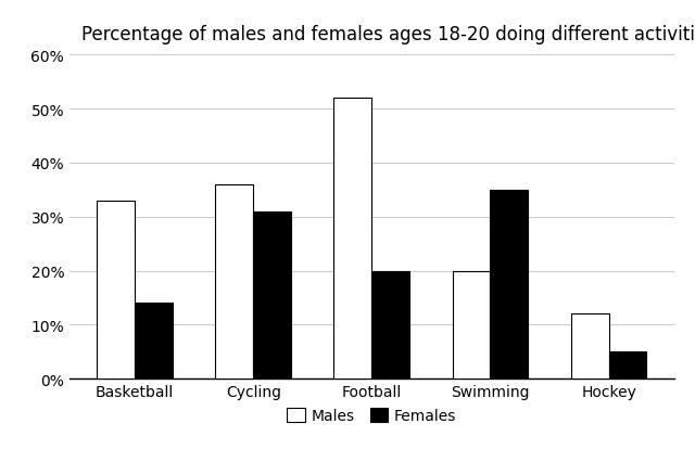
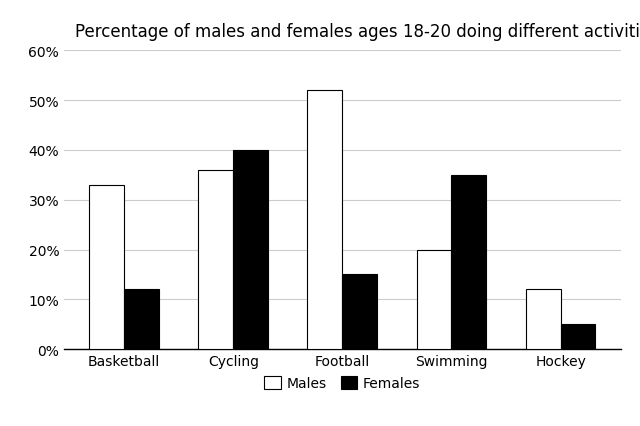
Females/Basketball: 14% -> 12%
Females/Cycling: 31% -> 40%
Females/Football: 20% -> 15%
